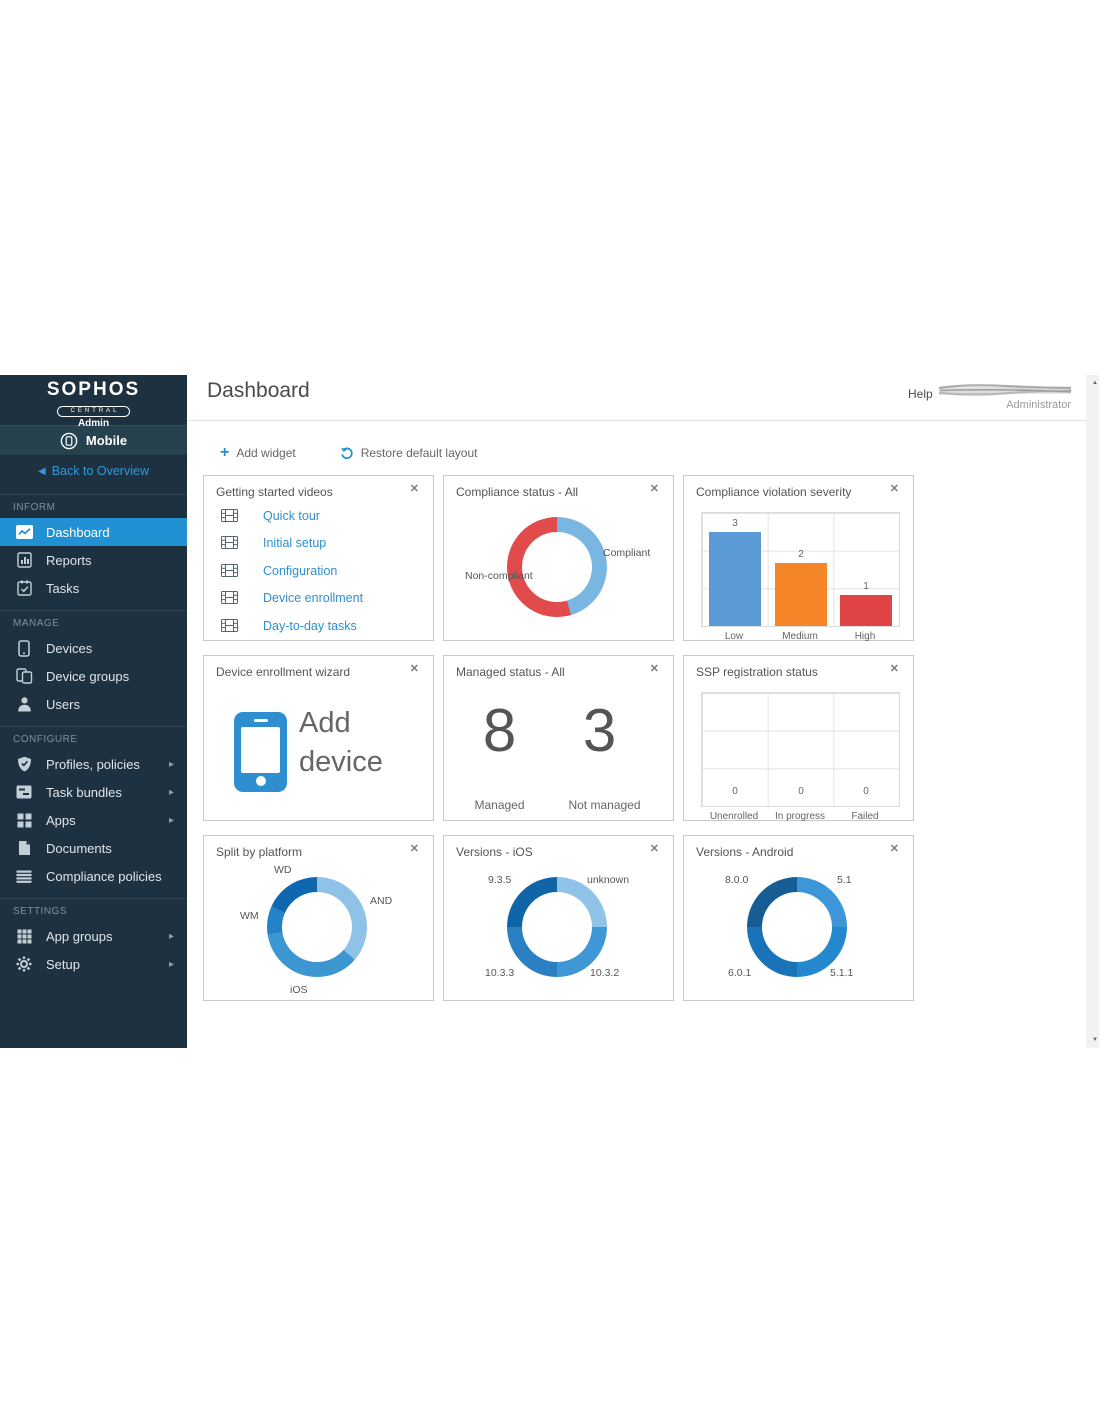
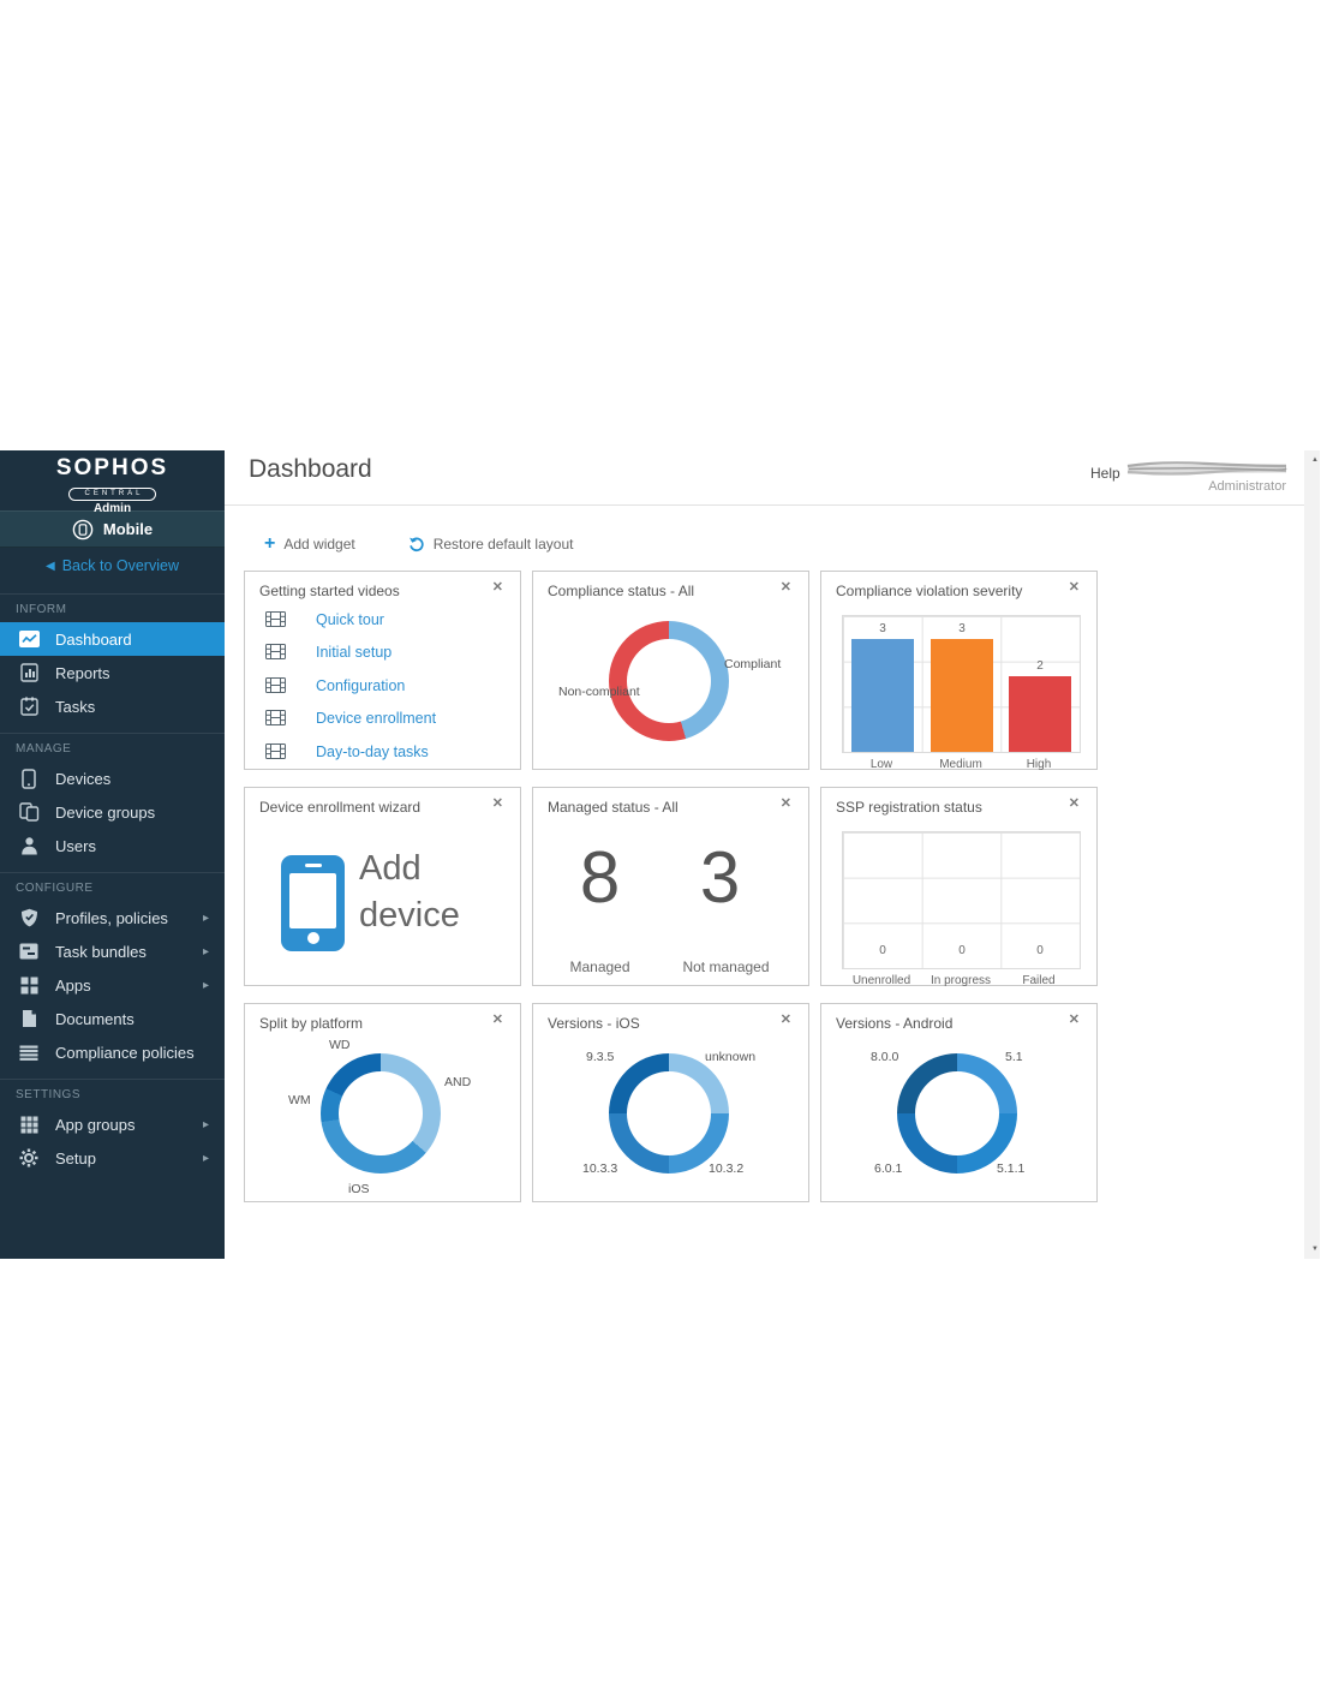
Compliance violation severity/Medium: 2 -> 3
Compliance violation severity/High: 1 -> 2
